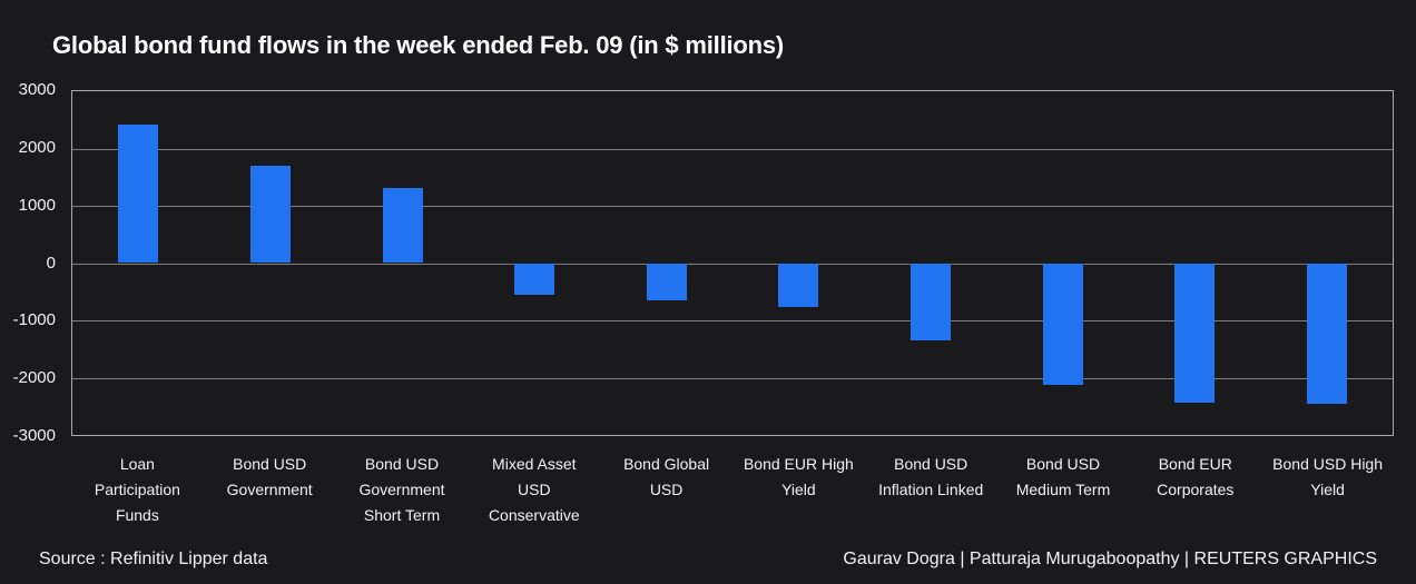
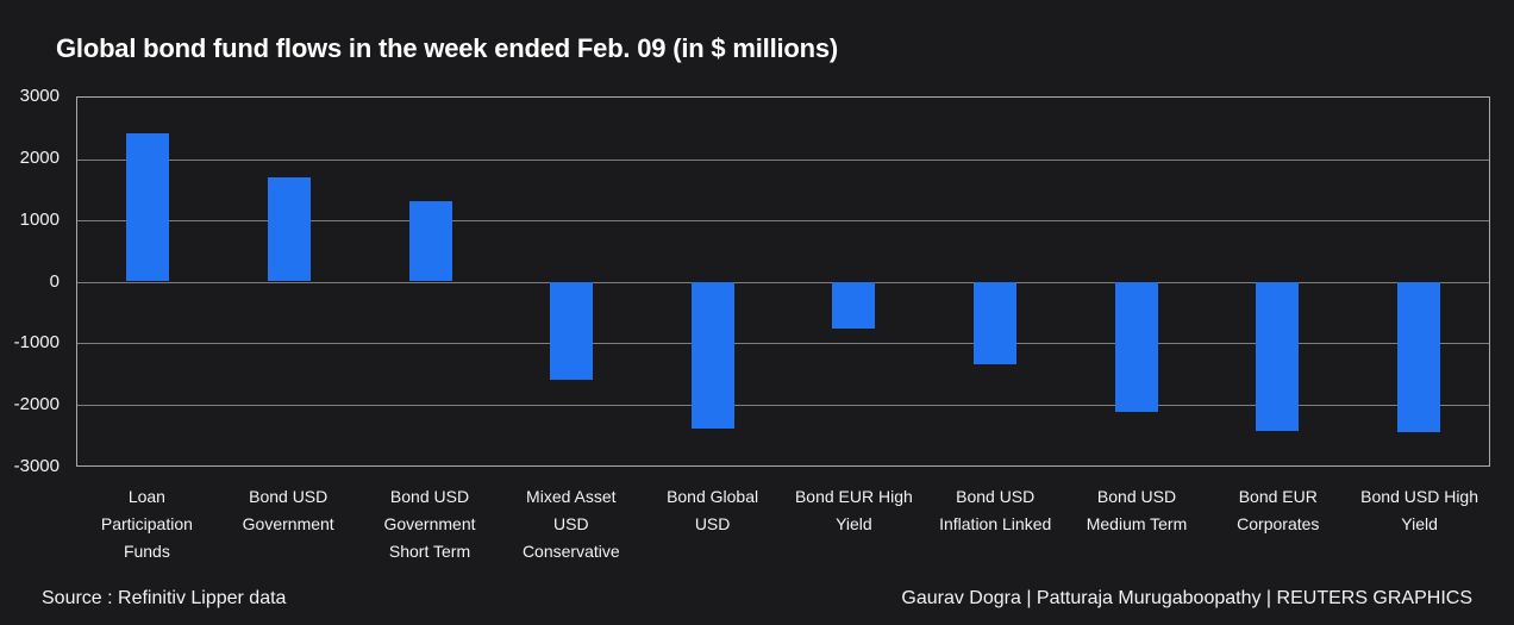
Mixed Asset USD Conservative: -600 -> -1600
Bond Global USD: -700 -> -2400
